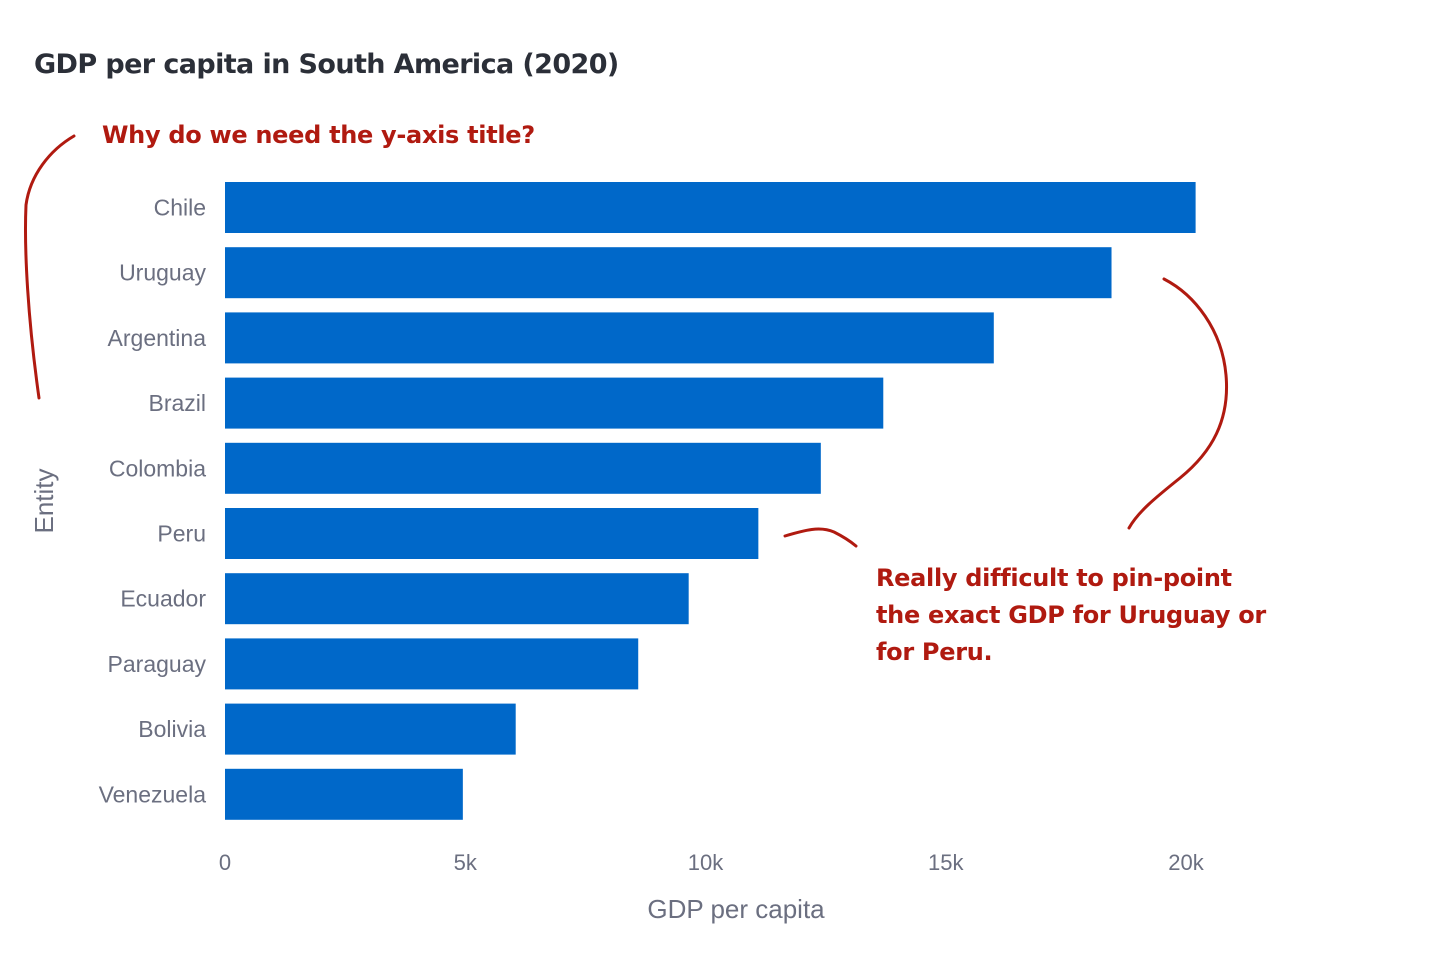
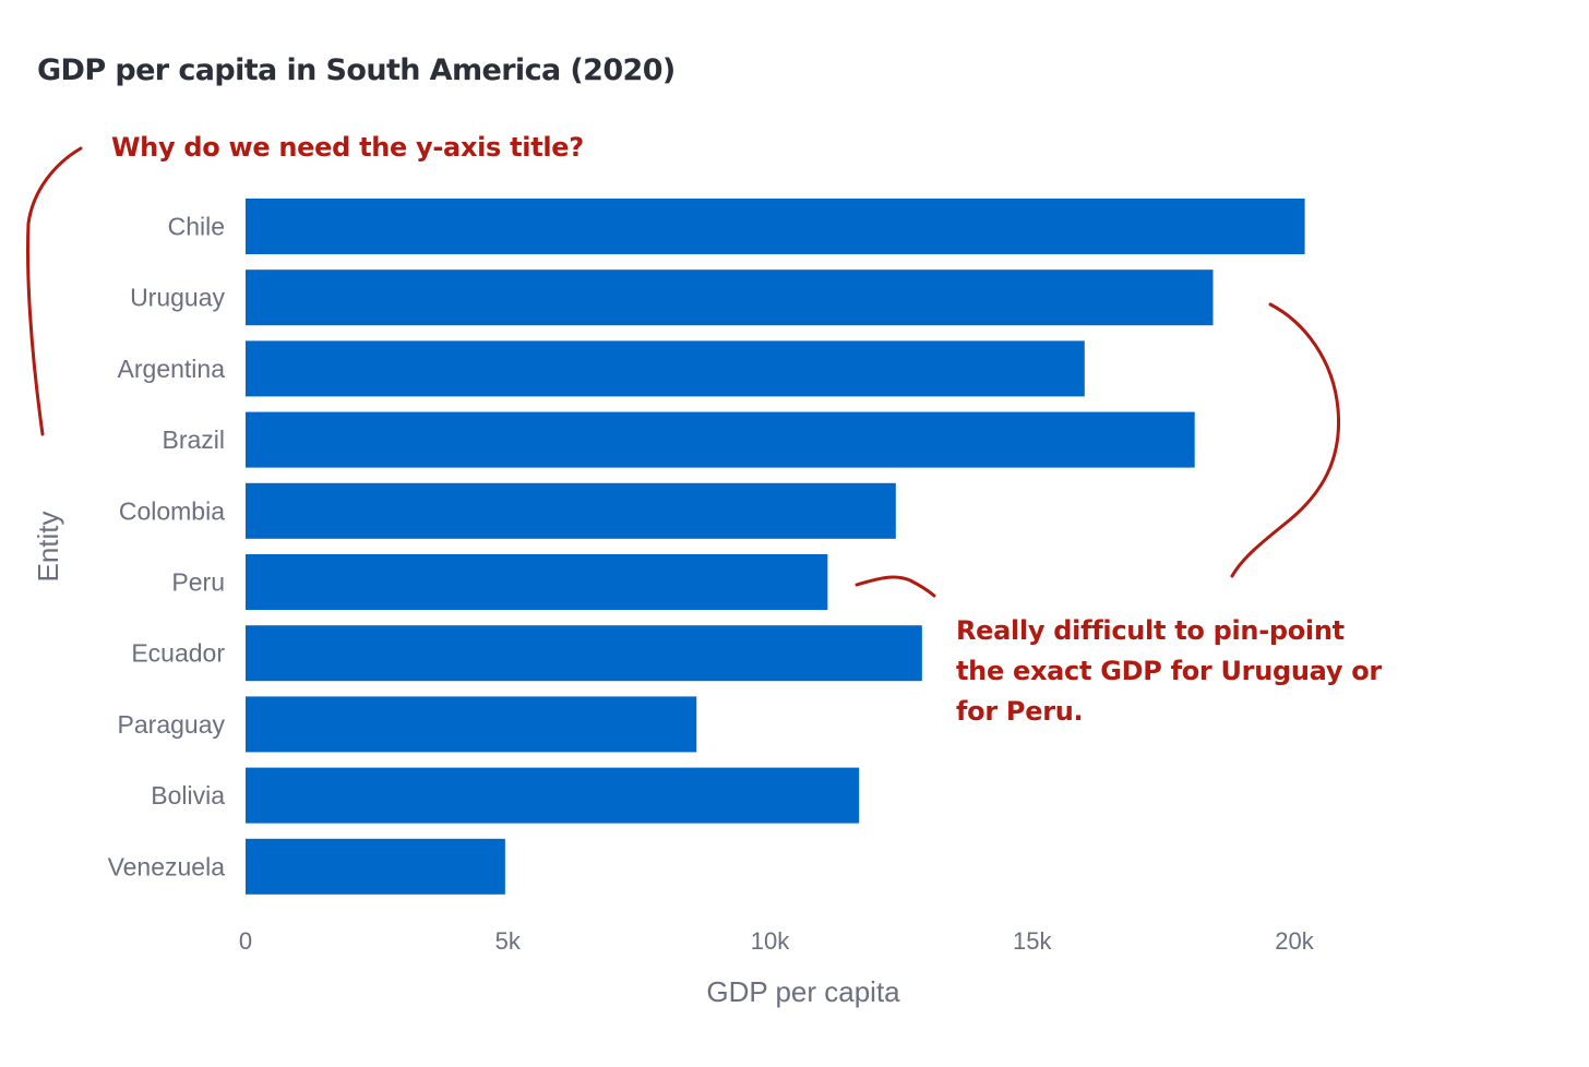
Brazil: 13.7k -> 18.1k
Ecuador: 9.6k -> 12.9k
Bolivia: 6.0k -> 11.7k
